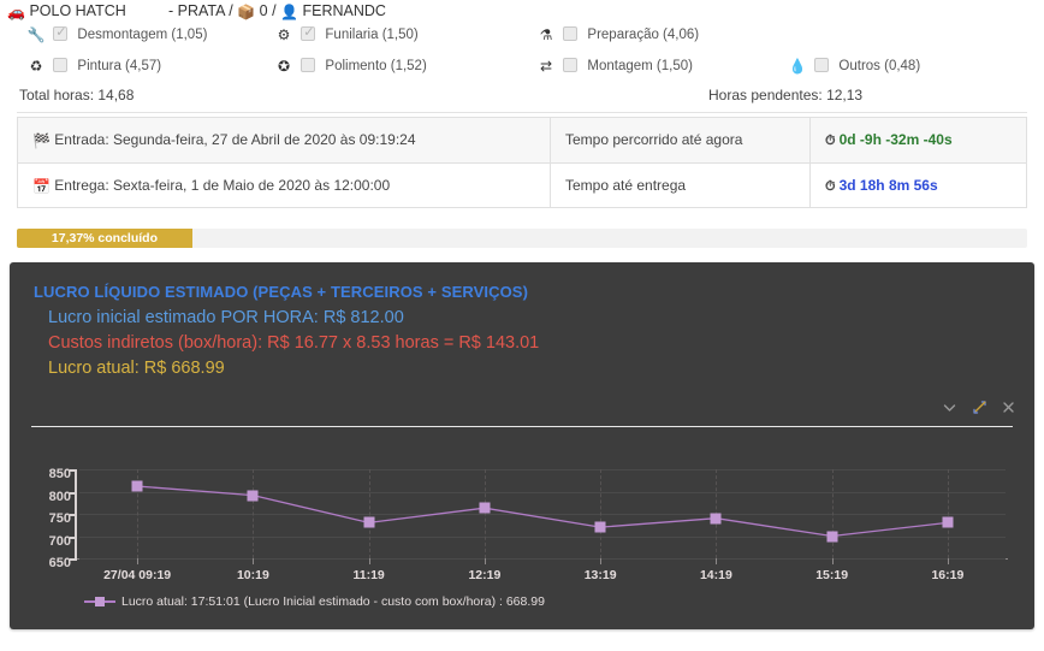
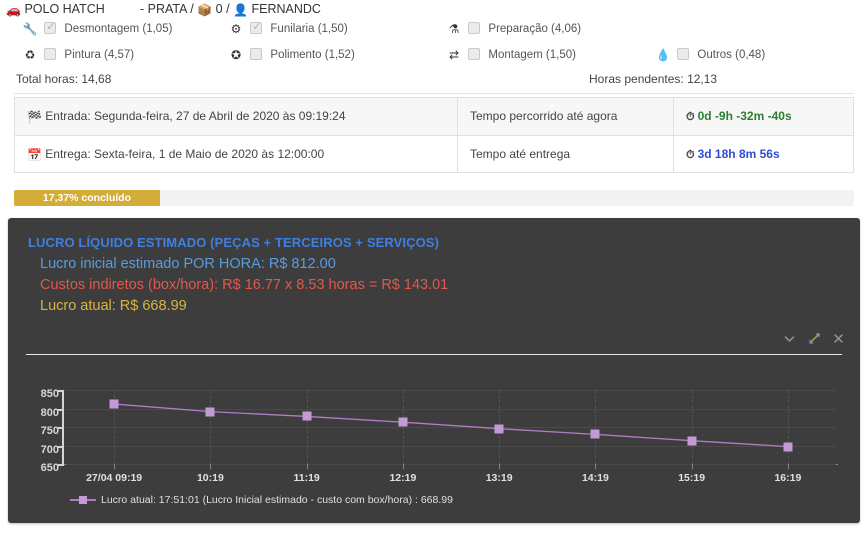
11:19: 730 -> 780
13:19: 720 -> 750
14:19: 740 -> 730
15:19: 700 -> 710
16:19: 730 -> 700
